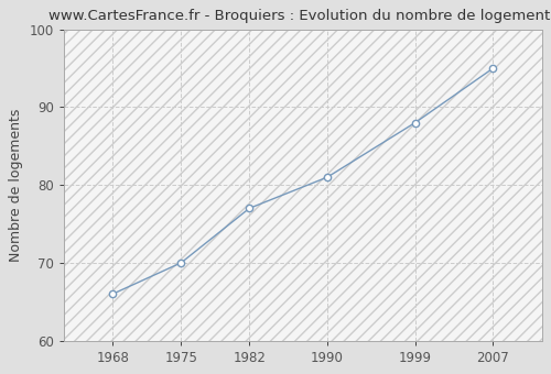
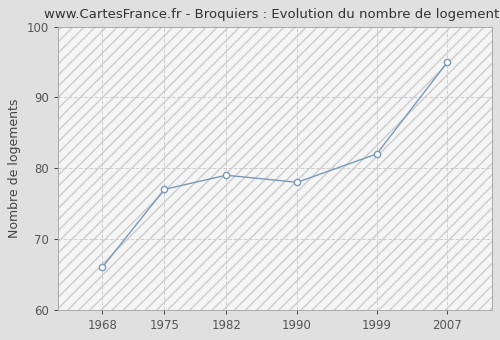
1975: 70 -> 77
1982: 77 -> 79
1990: 81 -> 78
1999: 88 -> 82
